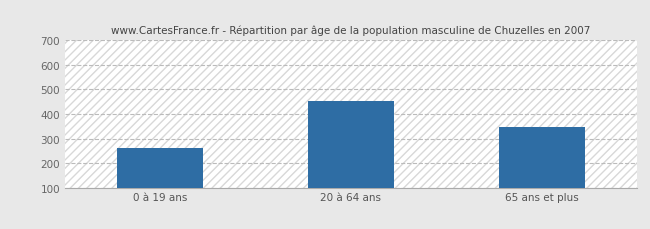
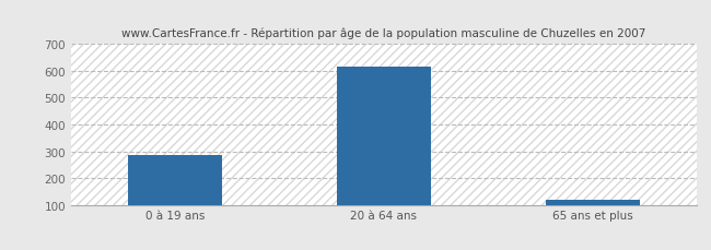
0 à 19 ans: 260 -> 285
20 à 64 ans: 455 -> 617
65 ans et plus: 345 -> 120
